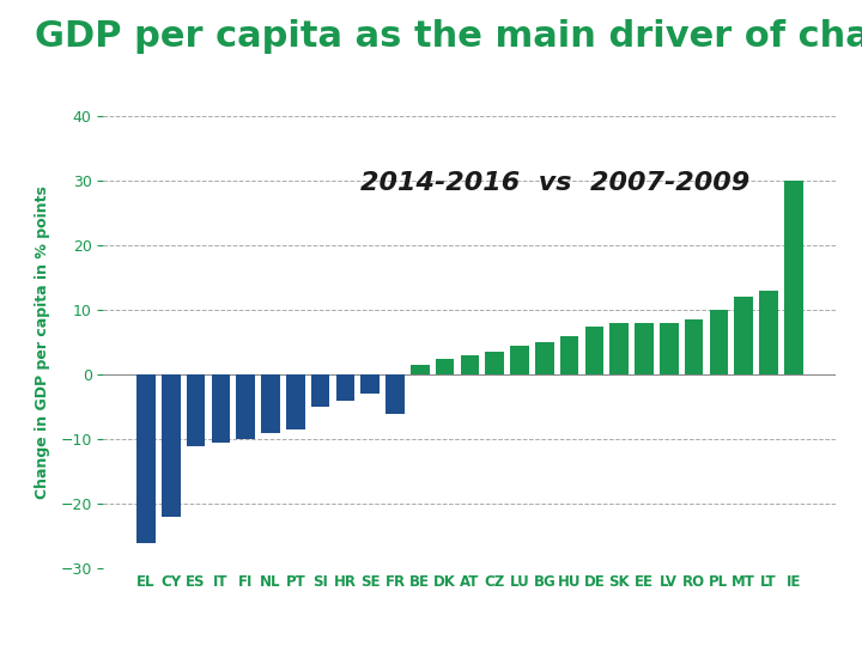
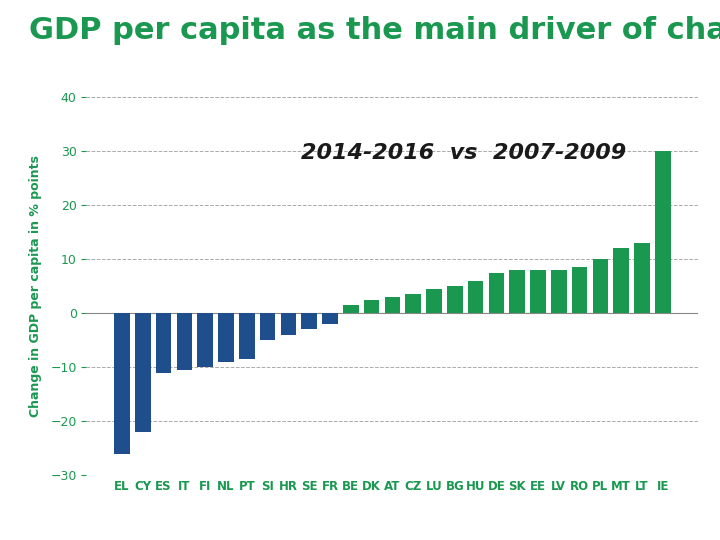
FR: -6.0 -> -2.0
